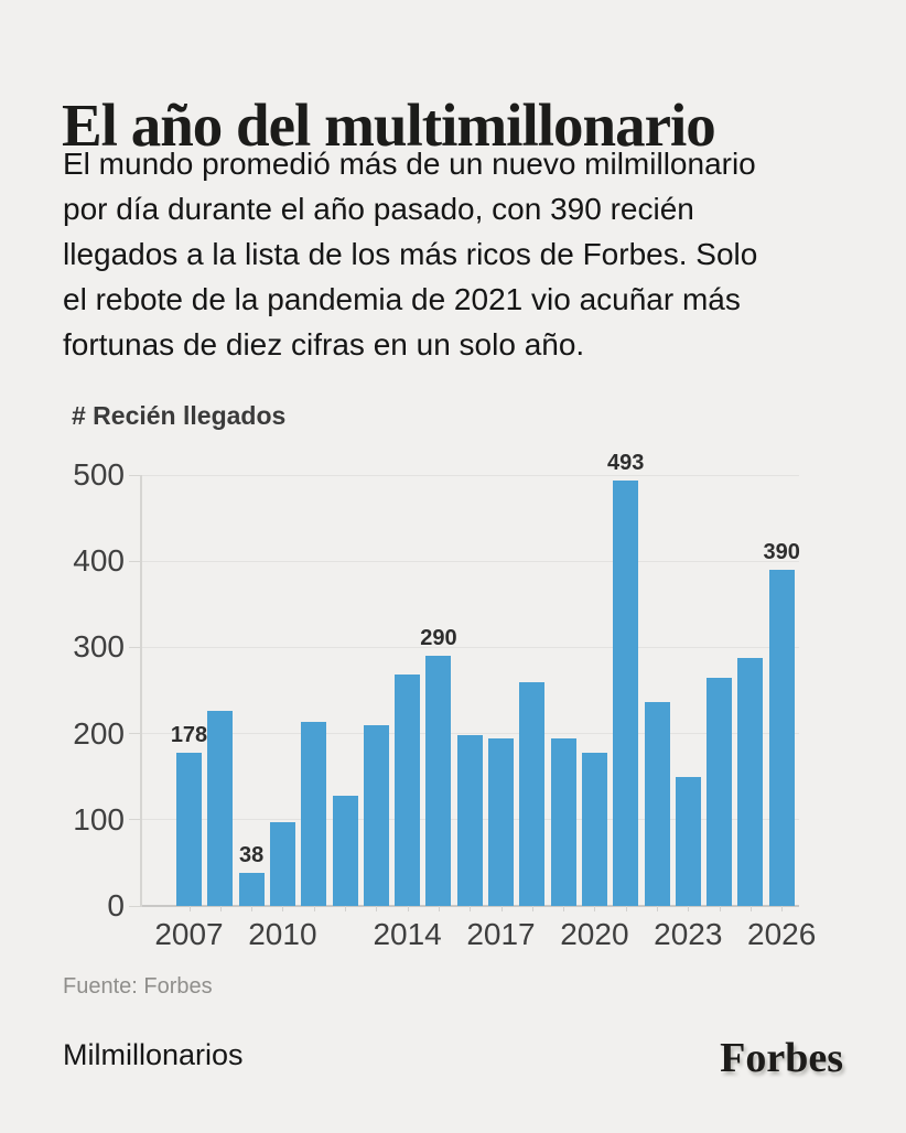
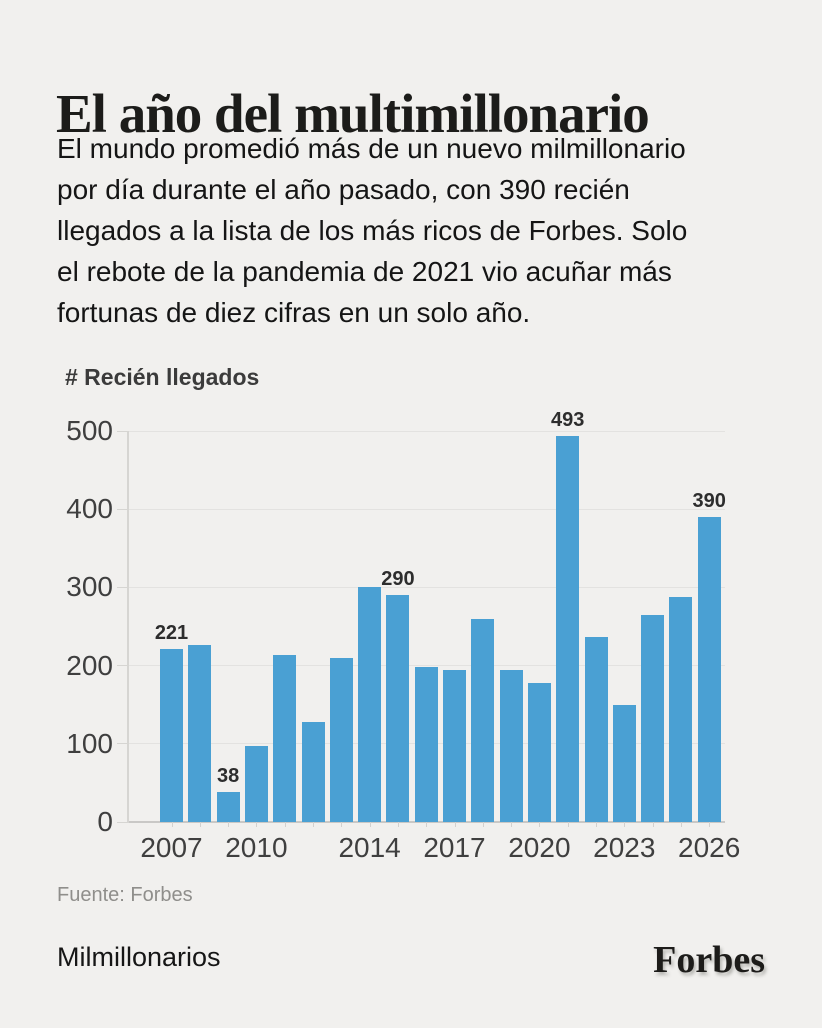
2007: 178 -> 221
2014: 270 -> 300
